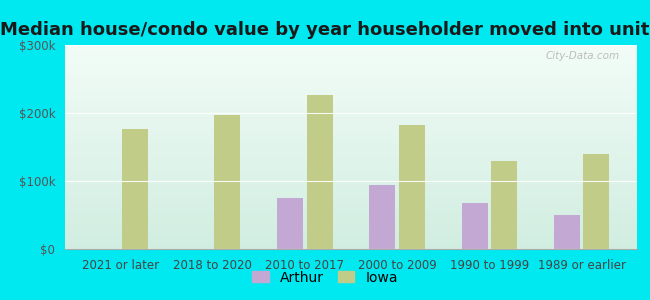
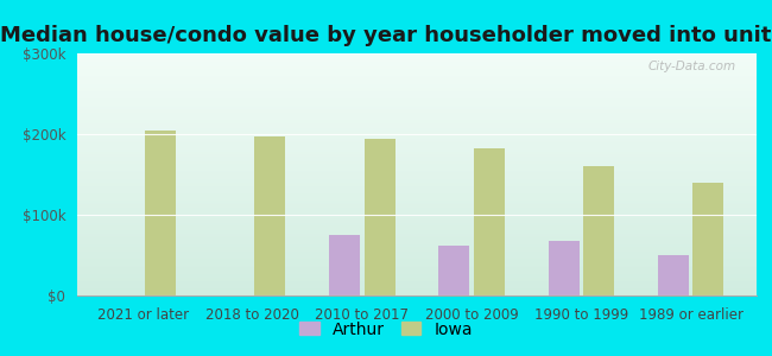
Iowa/2021 or later: $176k -> $205k
Iowa/2010 to 2017: $226k -> $194k
Arthur/2000 to 2009: $94k -> $62k
Iowa/1990 to 1999: $130k -> $161k
